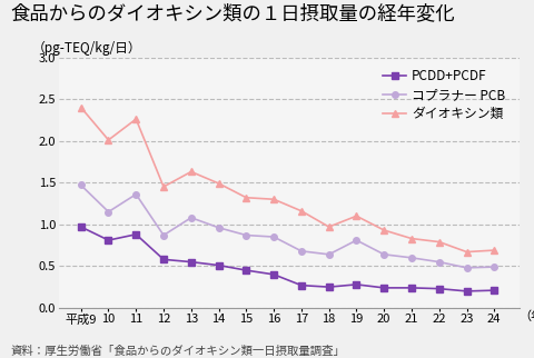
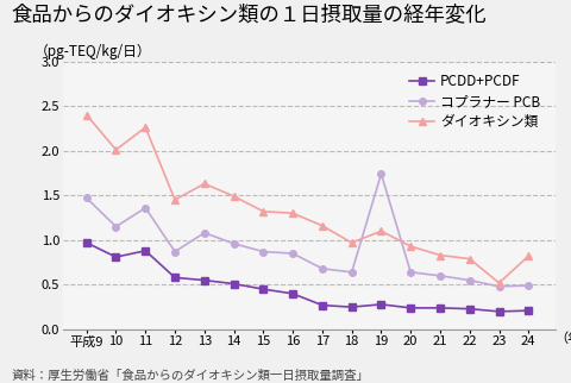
コプラナー PCB/19: 0.81 -> 1.74
ダイオキシン類/23: 0.67 -> 0.52
ダイオキシン類/24: 0.69 -> 0.82
